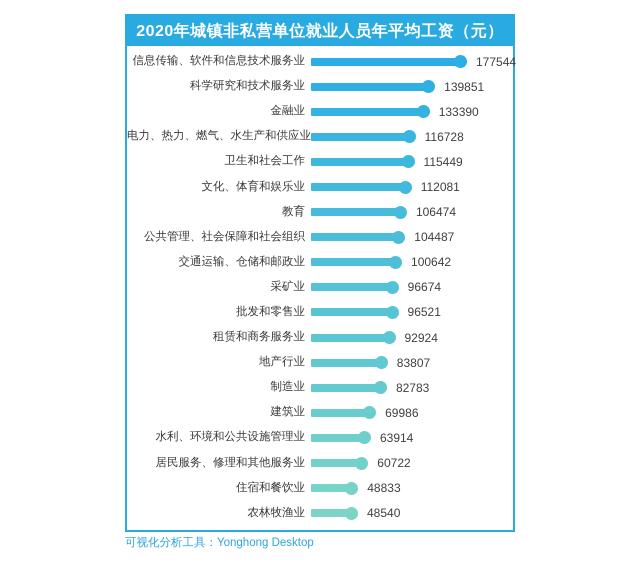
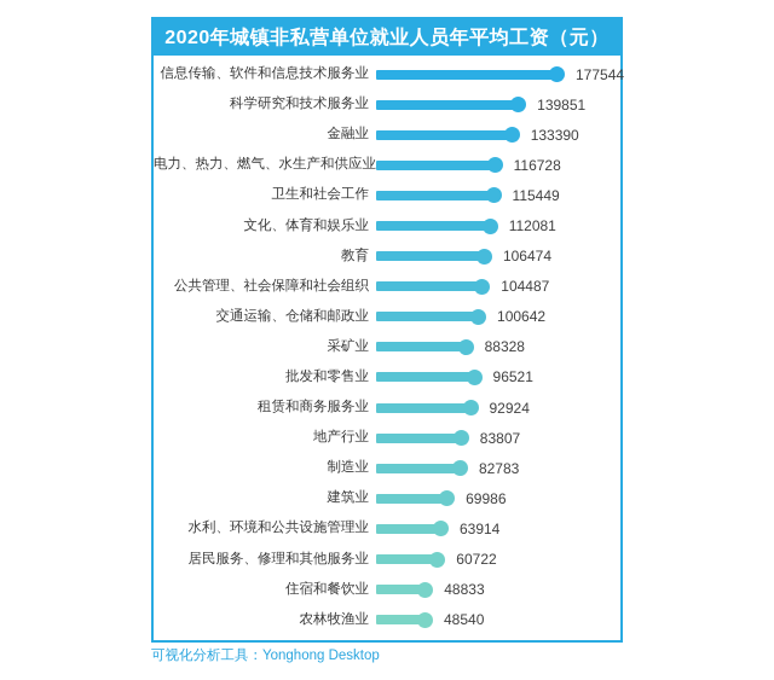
采矿业: 96674 -> 88328
